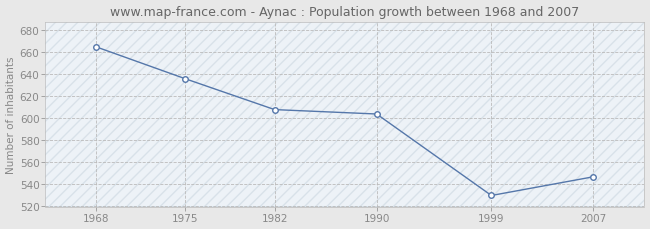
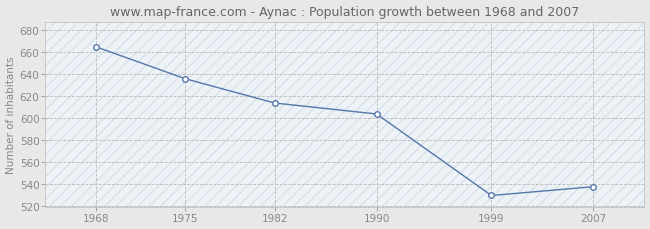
1982: 608 -> 614
2007: 547 -> 538
